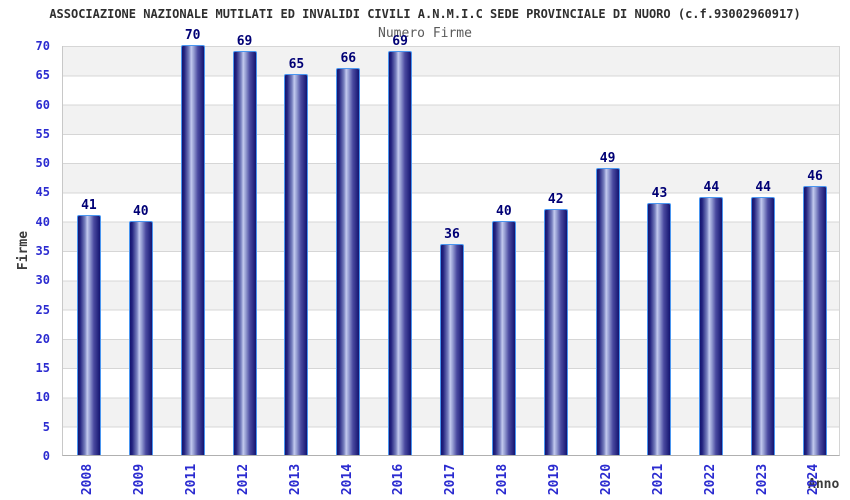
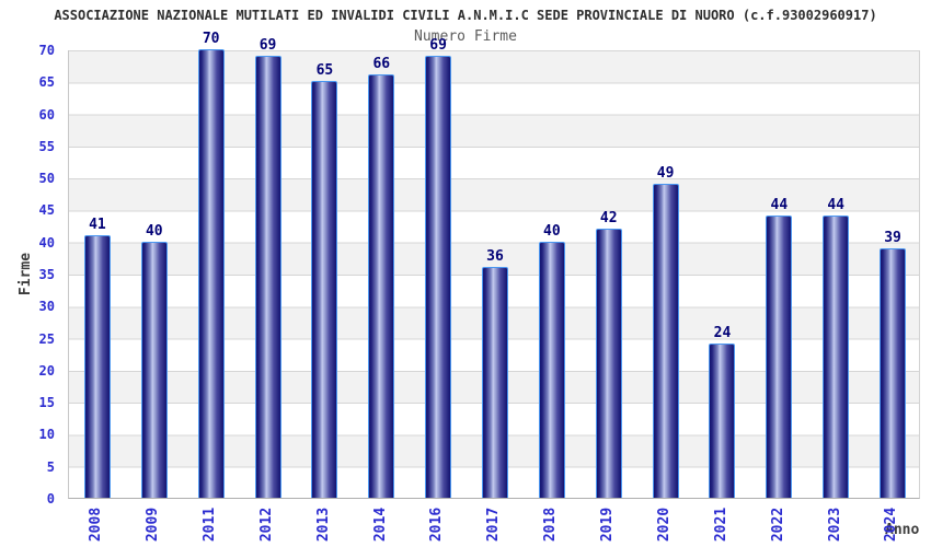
2021: 43 -> 24
2024: 46 -> 39
